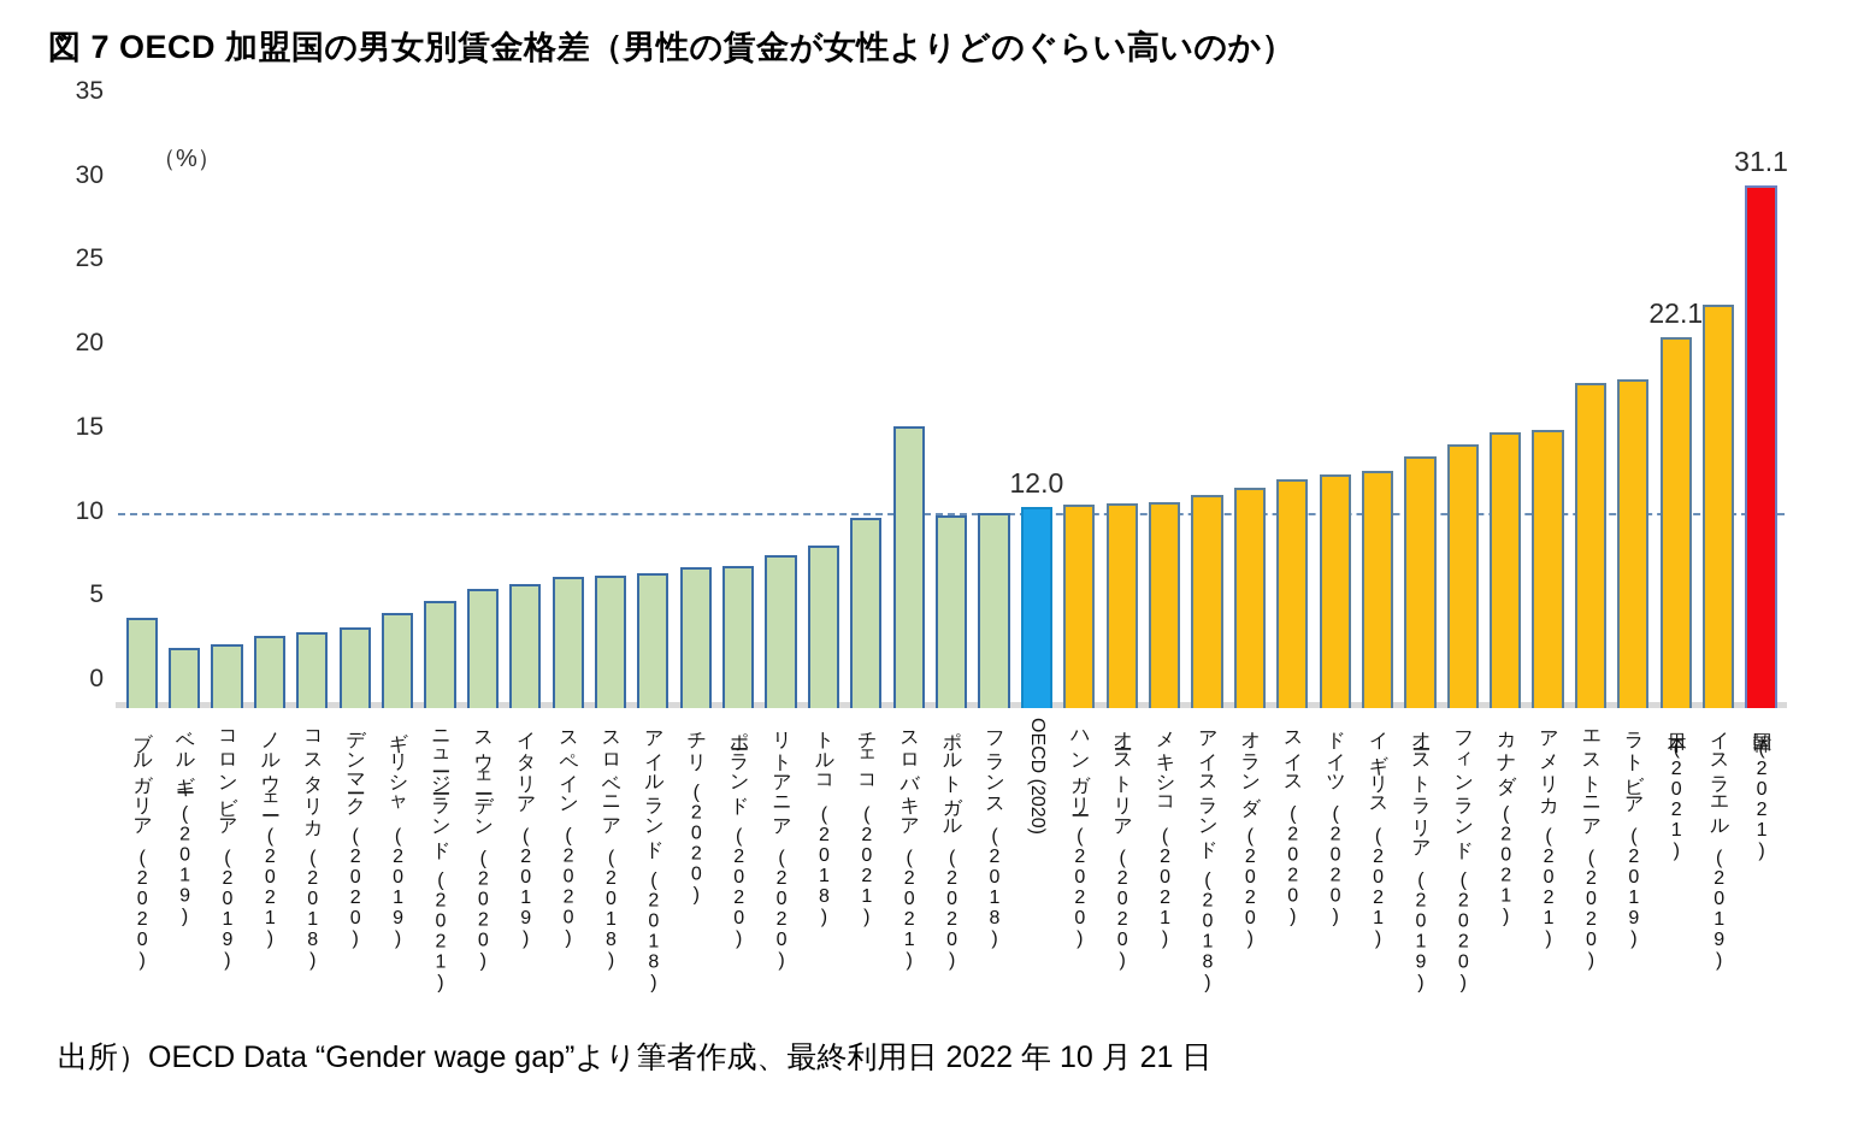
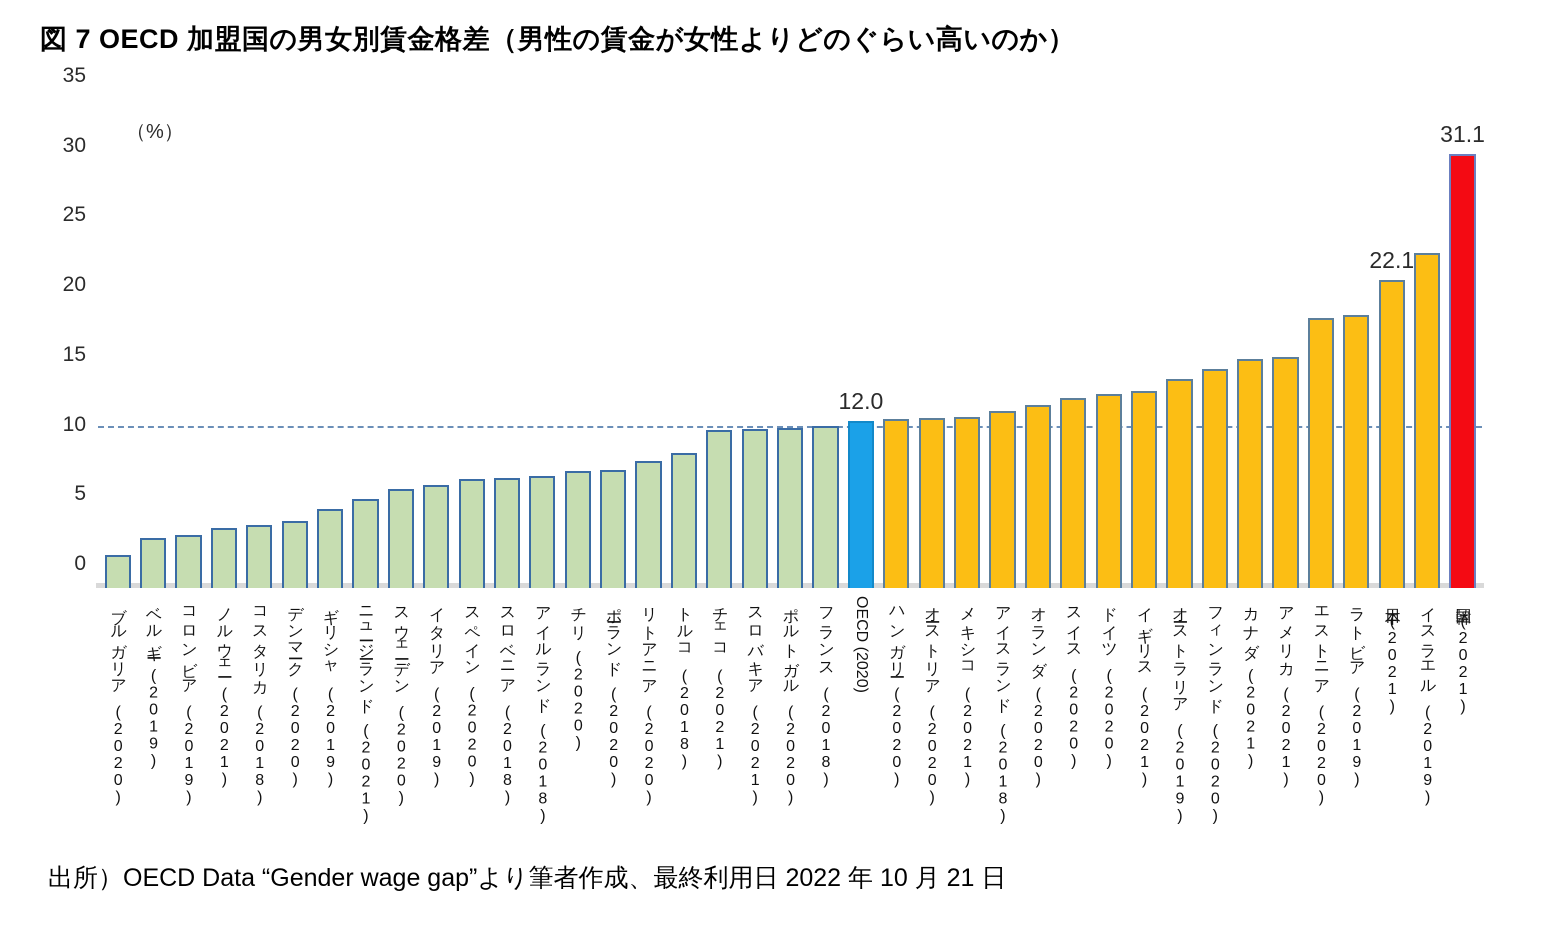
ブルガリア (2020): 5.4 -> 2.4
スロバキア (2021): 16.8 -> 11.4
